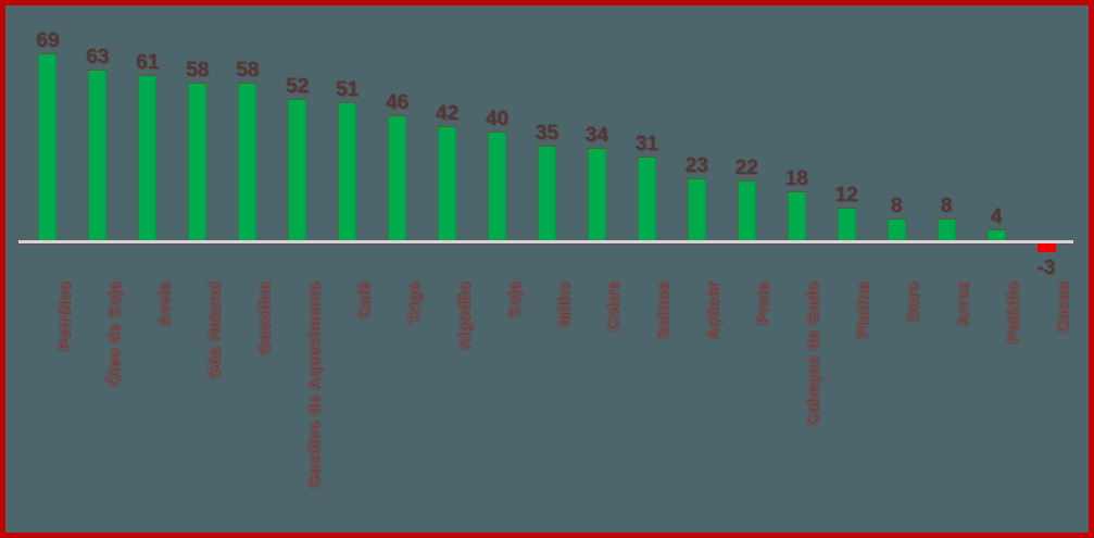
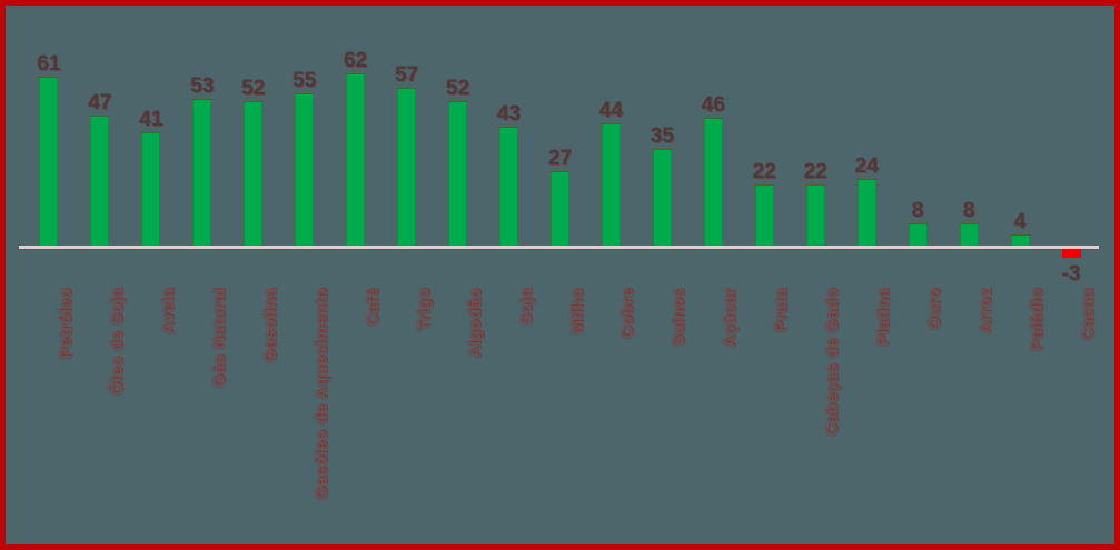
Petróleo: 69 -> 61
Óleo de Soja: 63 -> 47
Aveia: 61 -> 41
Gás Natural: 58 -> 53
Gasolina: 58 -> 52
Gasóleo de Aquecimento: 52 -> 55
Café: 51 -> 62
Trigo: 46 -> 57
Algodão: 42 -> 52
Soja: 40 -> 43
Milho: 35 -> 27
Cobre: 34 -> 44
Suínos: 31 -> 35
Açúcar: 23 -> 46
Cabeças de Gado: 18 -> 22
Platina: 12 -> 24
